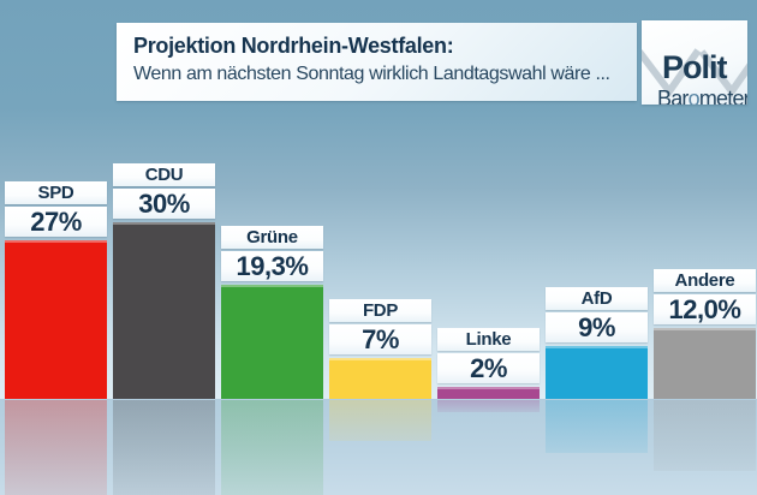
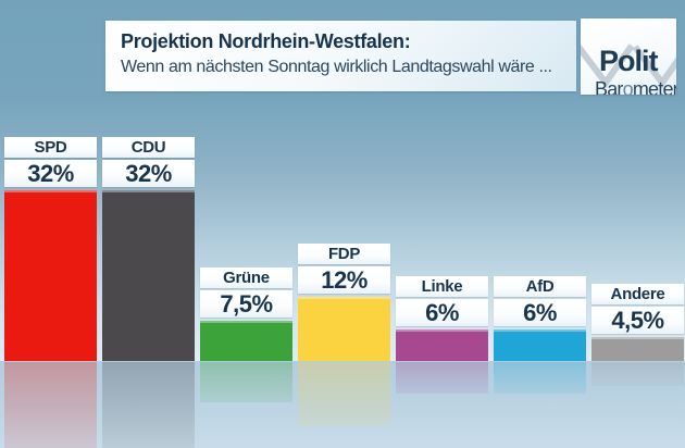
SPD: 27% -> 32%
CDU: 30% -> 32%
Grüne: 19,3% -> 7,5%
FDP: 7% -> 12%
Linke: 2% -> 6%
AfD: 9% -> 6%
Andere: 12,0% -> 4,5%
